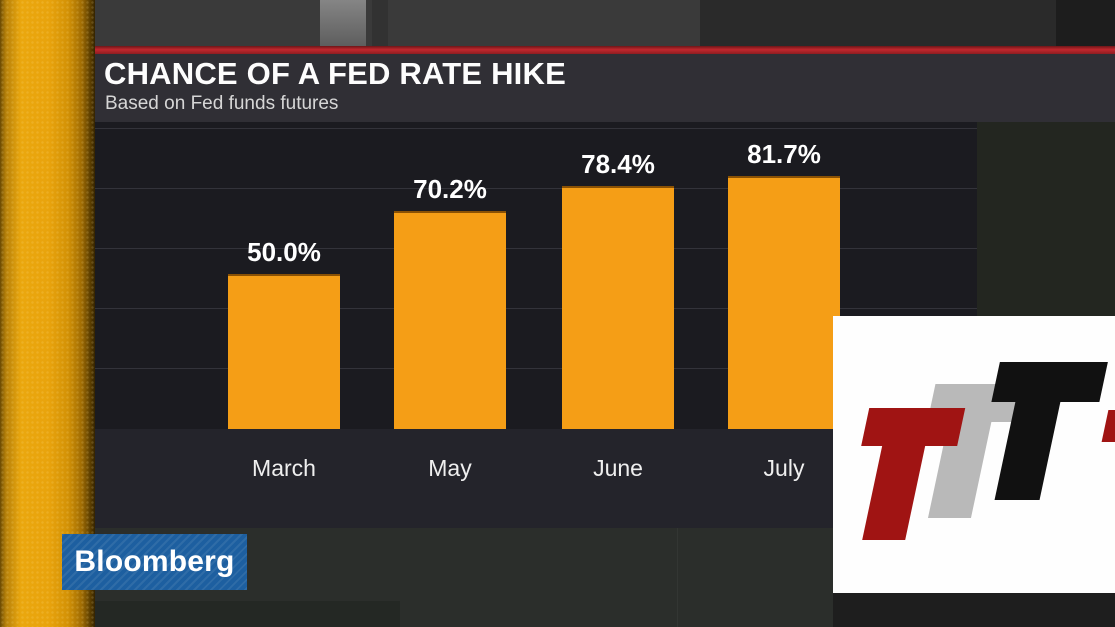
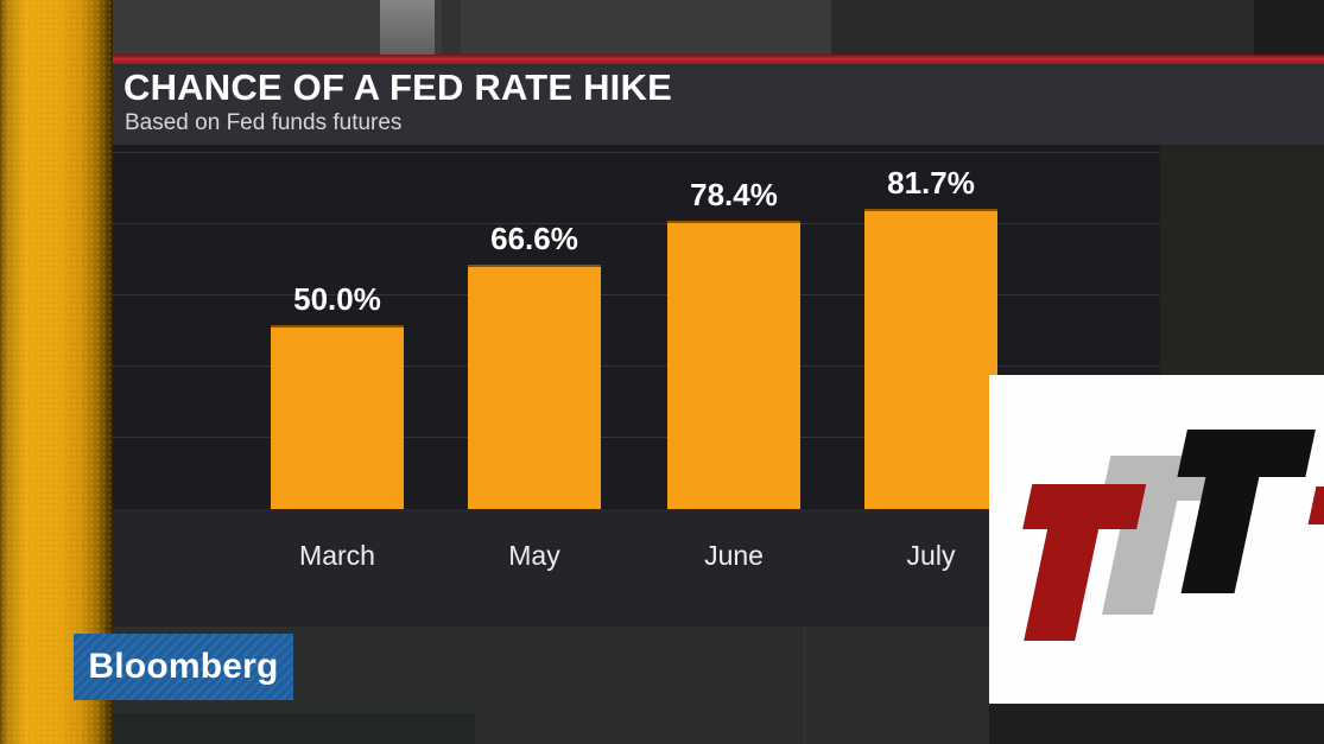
May: 70.2% -> 66.6%
